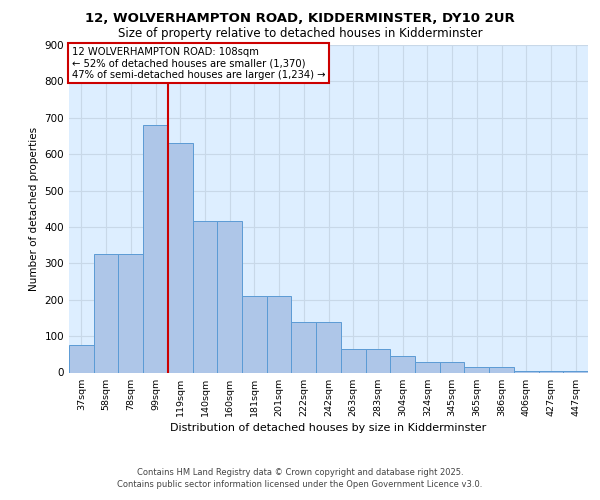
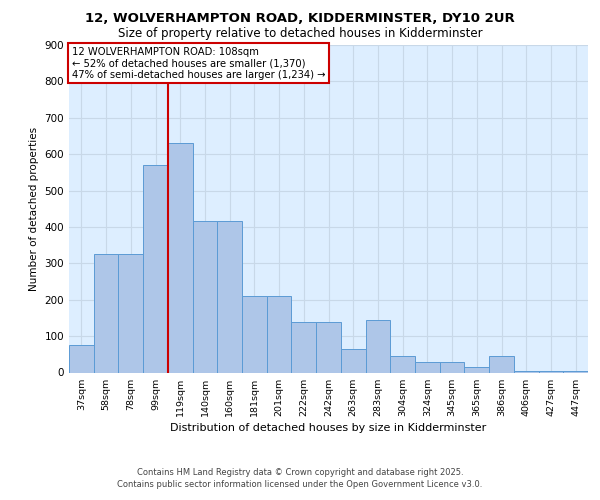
99sqm: 680 -> 570
283sqm: 65 -> 145
386sqm: 15 -> 45
